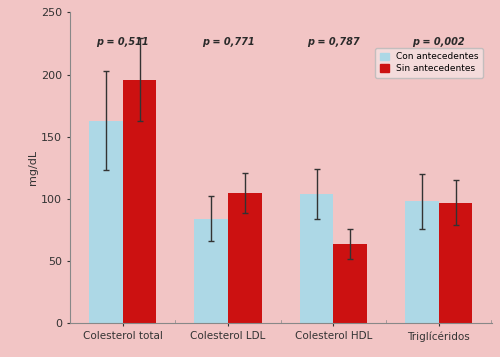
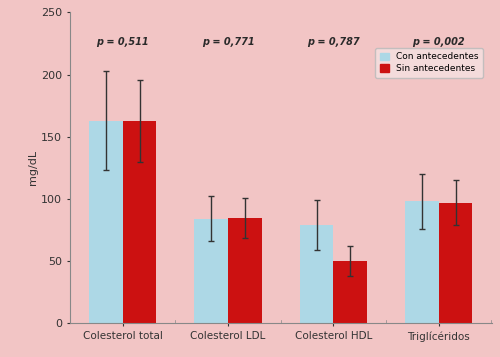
Sin antecedentes/Colesterol total: 196 -> 163
Sin antecedentes/Colesterol LDL: 105 -> 85
Con antecedentes/Colesterol HDL: 104 -> 79
Sin antecedentes/Colesterol HDL: 64 -> 50
